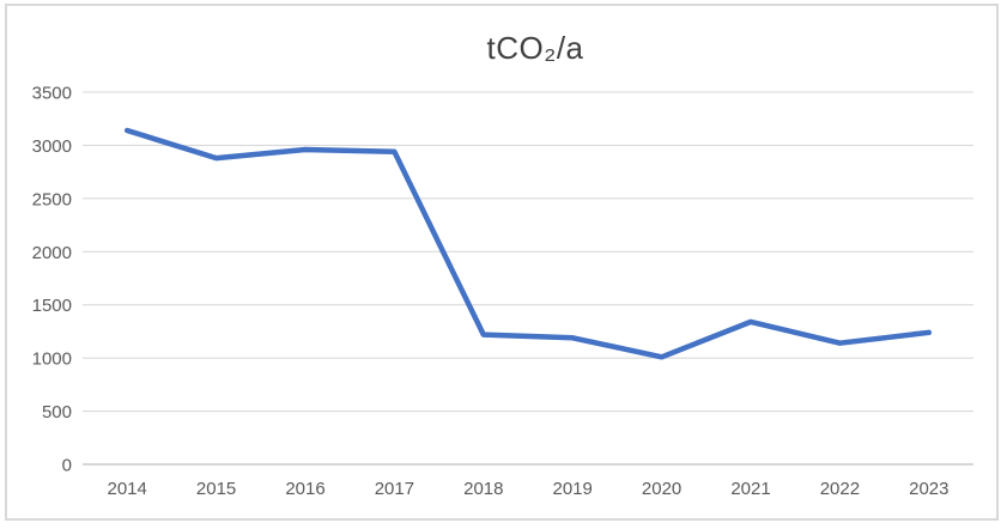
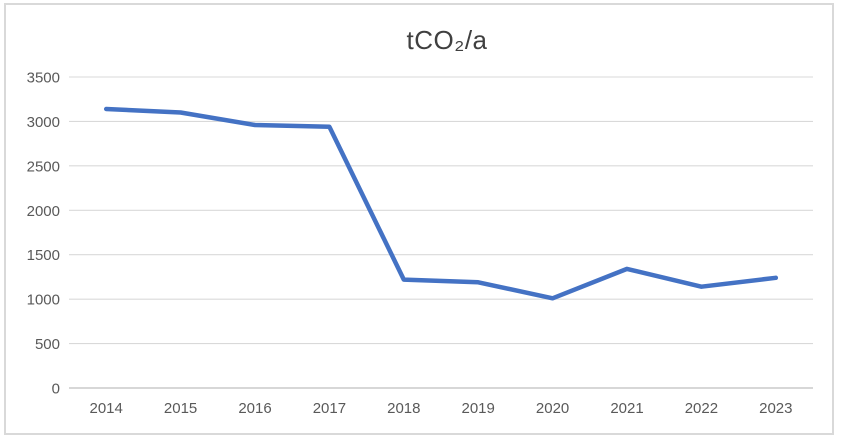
2015: 2900 -> 3100
